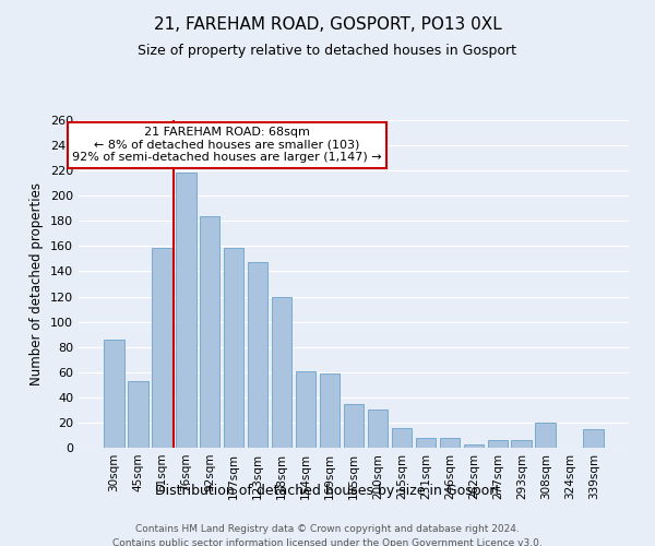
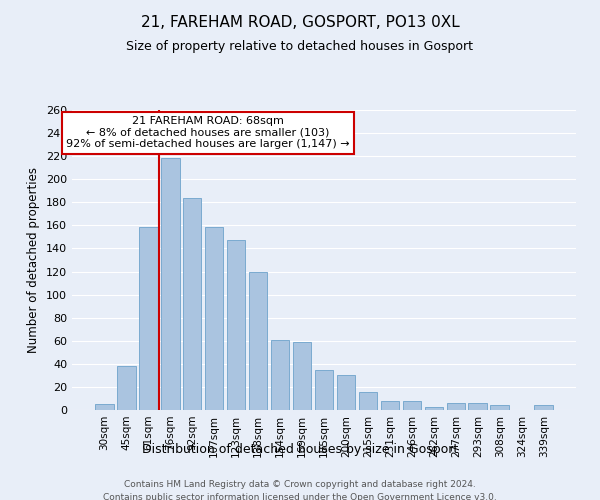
30sqm: 86 -> 5
45sqm: 53 -> 38
308sqm: 20 -> 4
339sqm: 15 -> 4
